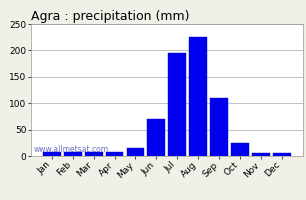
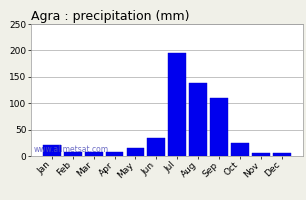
Jan: 8 -> 20
Jun: 70 -> 34
Aug: 225 -> 138
